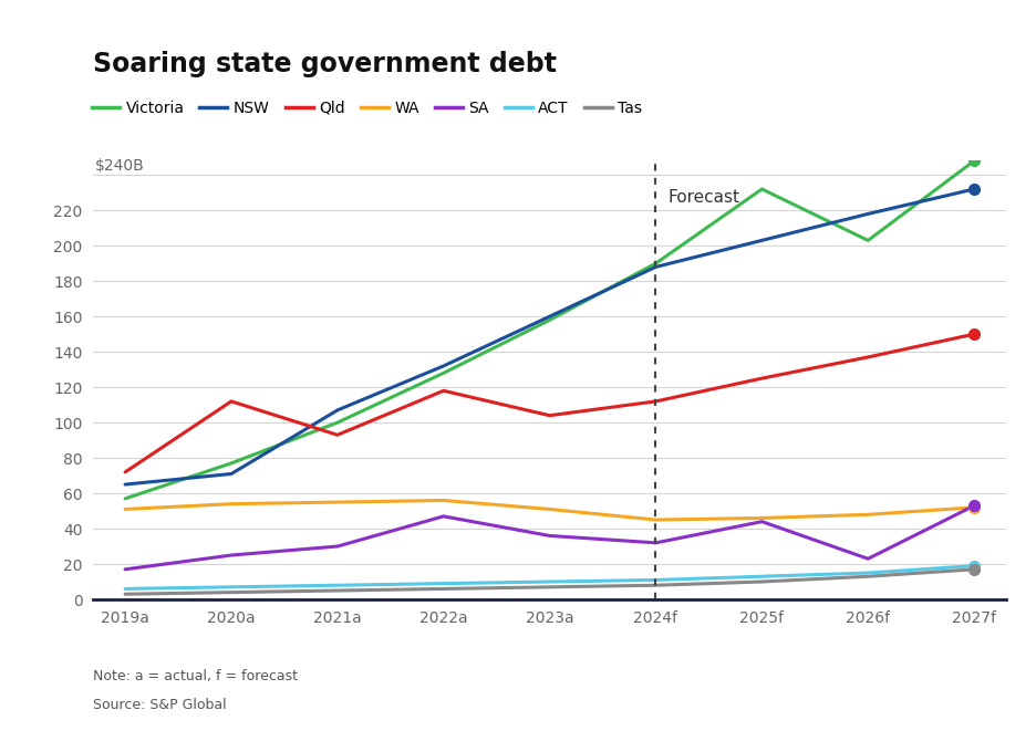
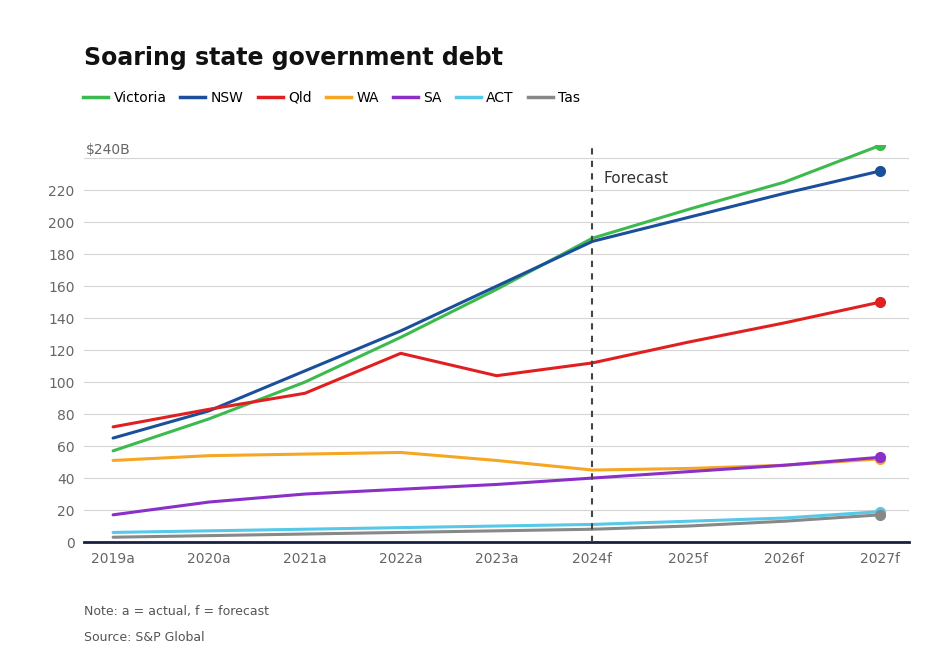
NSW/2020a: 71 -> 82
Qld/2020a: 112 -> 83
SA/2022a: 47 -> 33
SA/2024f: 32 -> 40
Victoria/2025f: 232 -> 208
Victoria/2026f: 203 -> 225
SA/2026f: 23 -> 48
